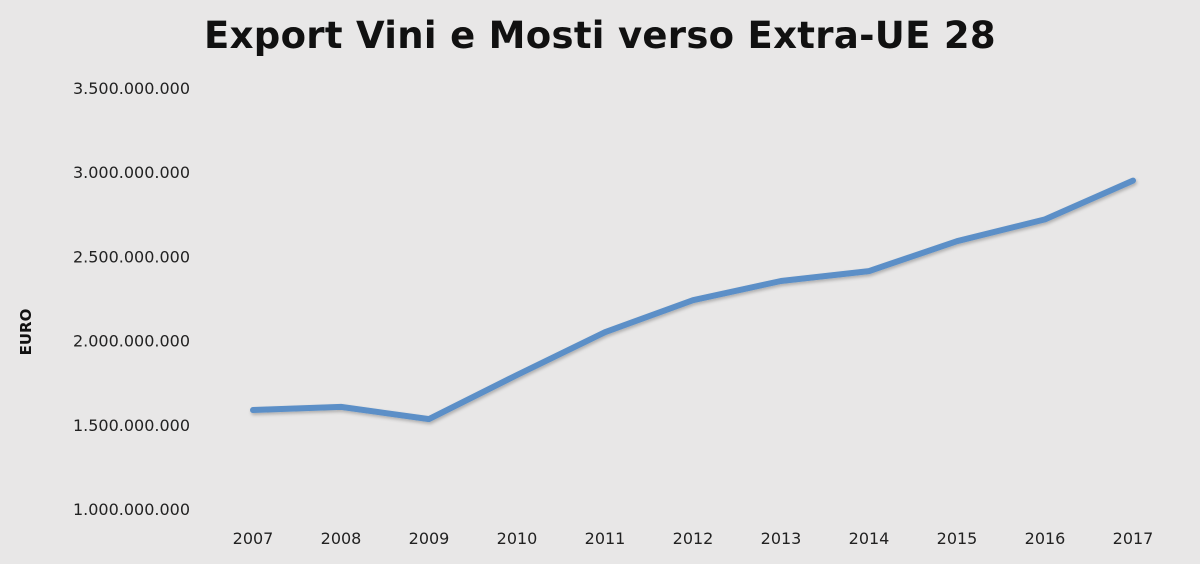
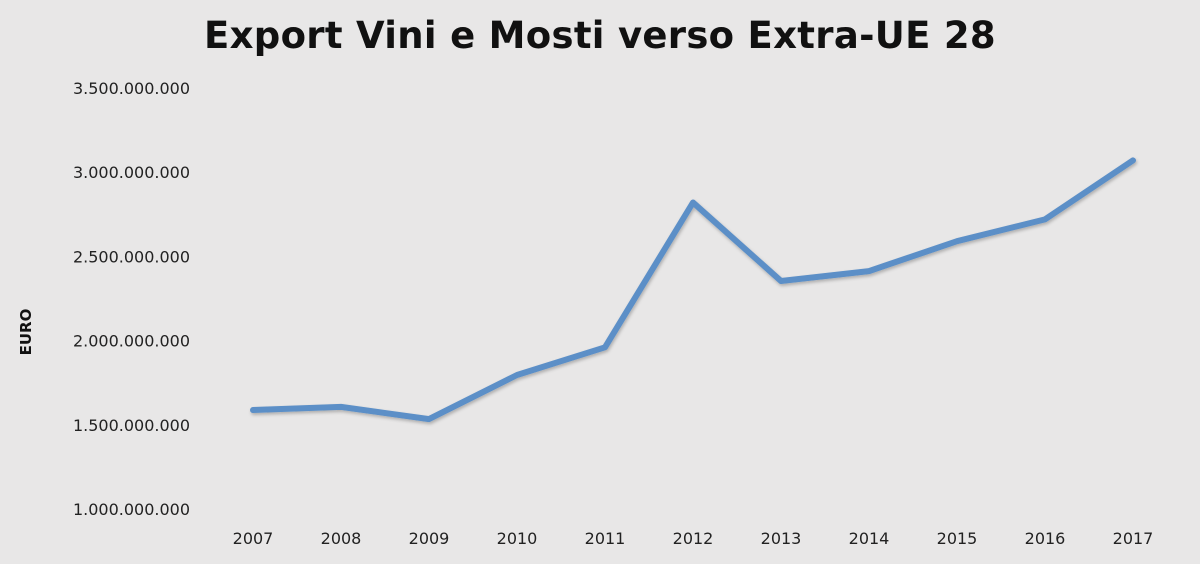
2011: 2050000000 -> 1960000000
2012: 2240000000 -> 2820000000
2017: 2950000000 -> 3070000000
